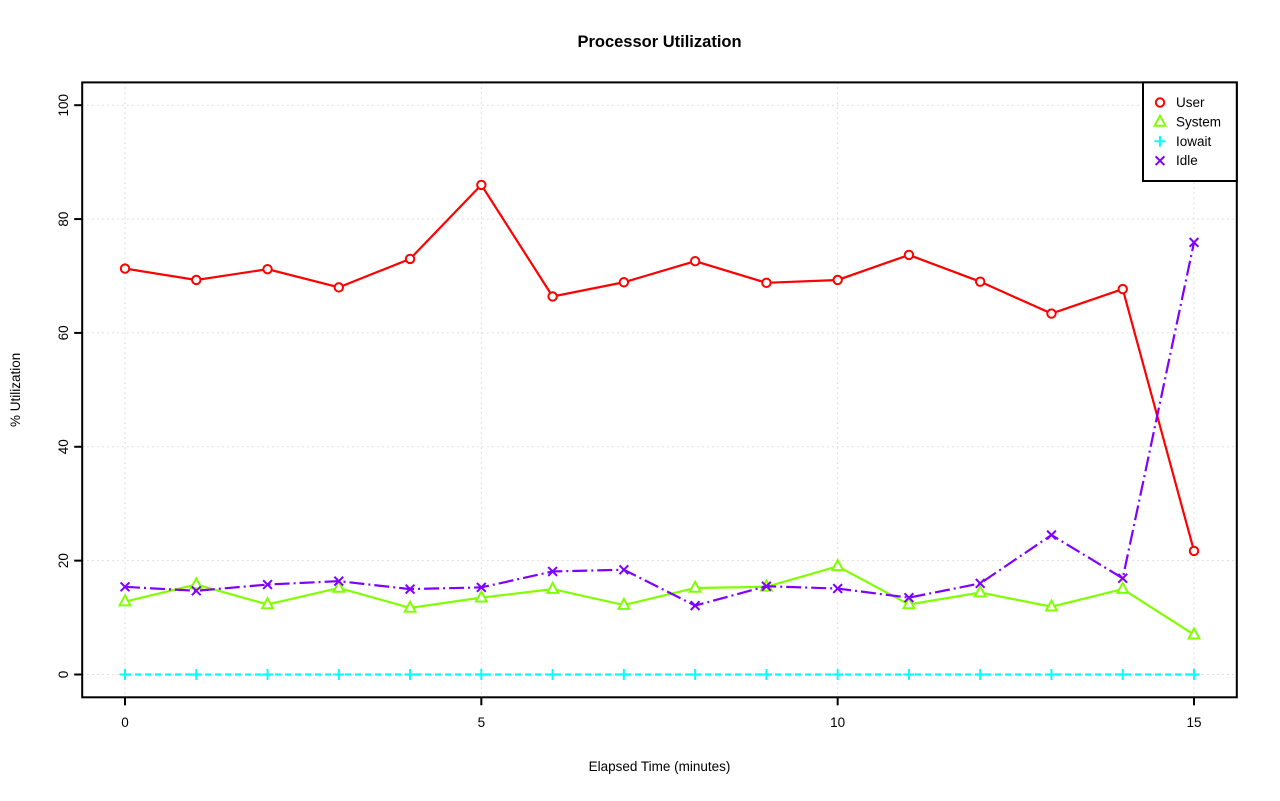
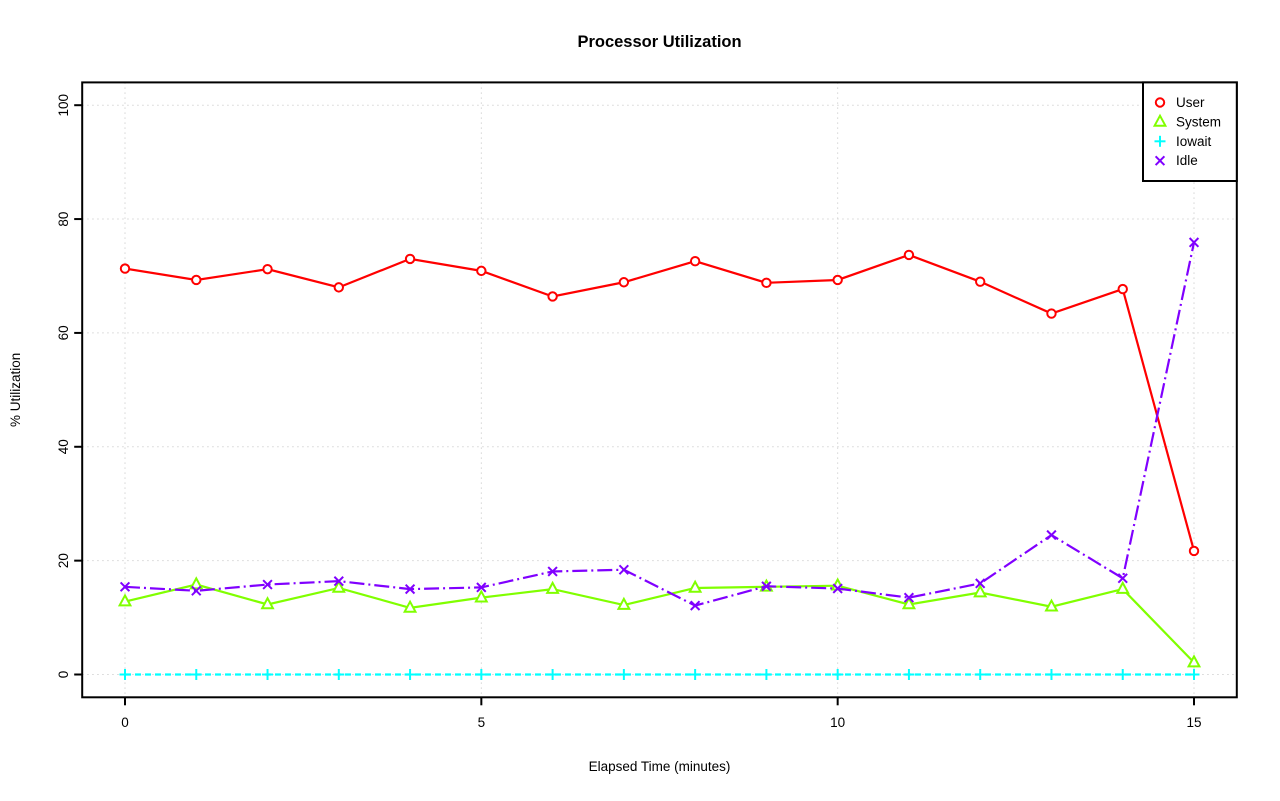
User/5: 86 -> 71
System/10: 19 -> 16
System/15: 7 -> 2
